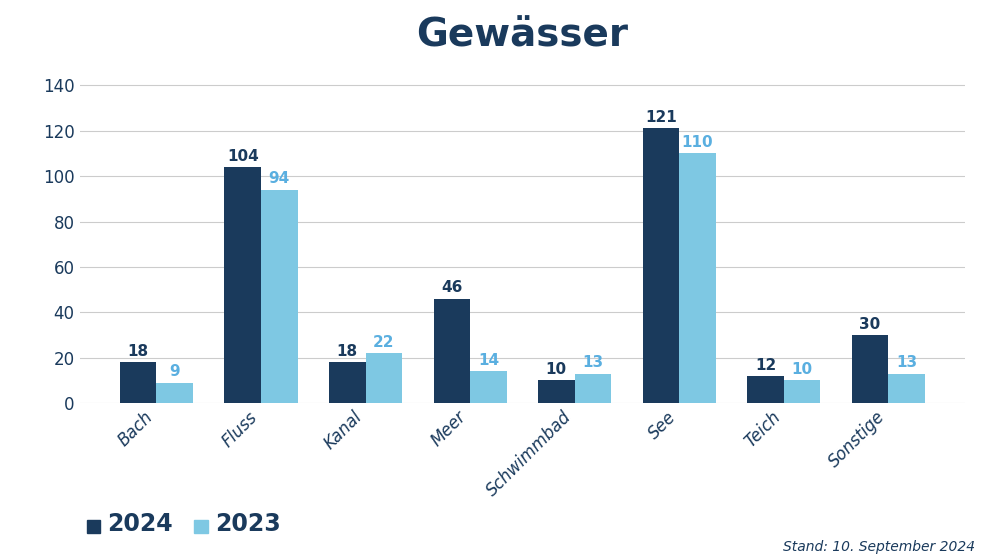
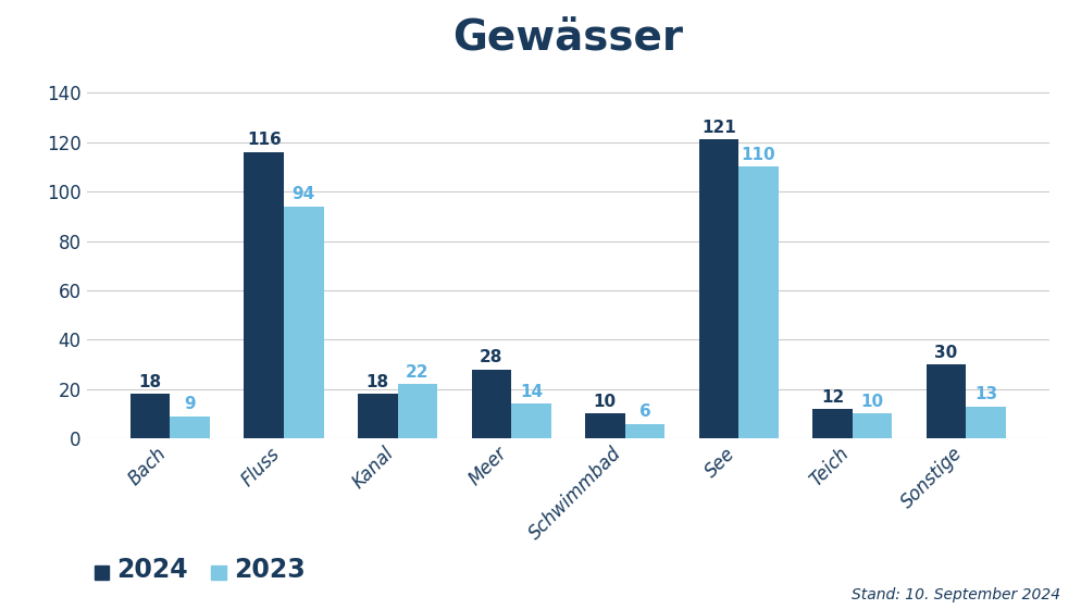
2024/Fluss: 104 -> 116
2024/Meer: 46 -> 28
2023/Schwimmbad: 13 -> 6
